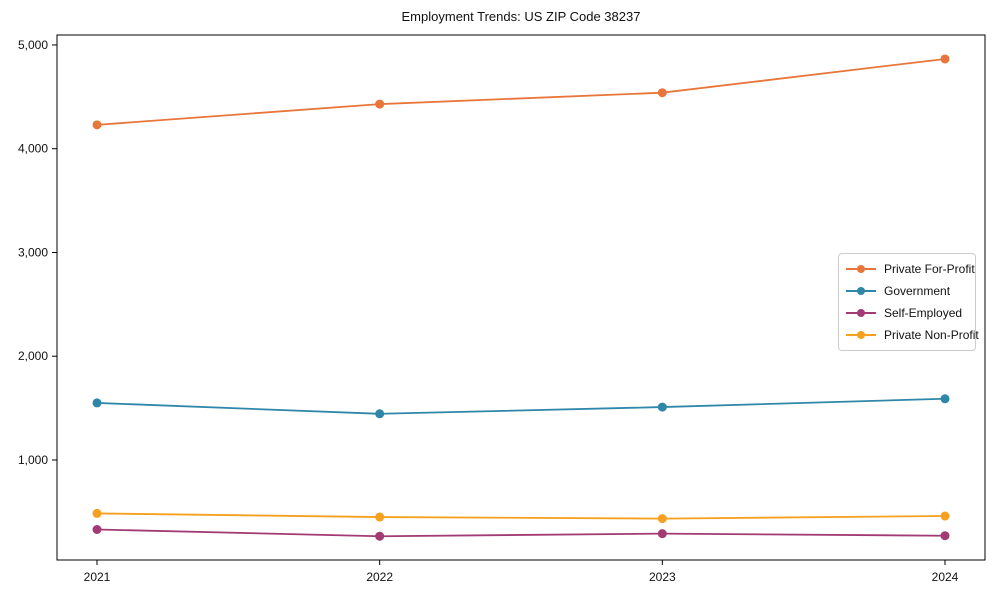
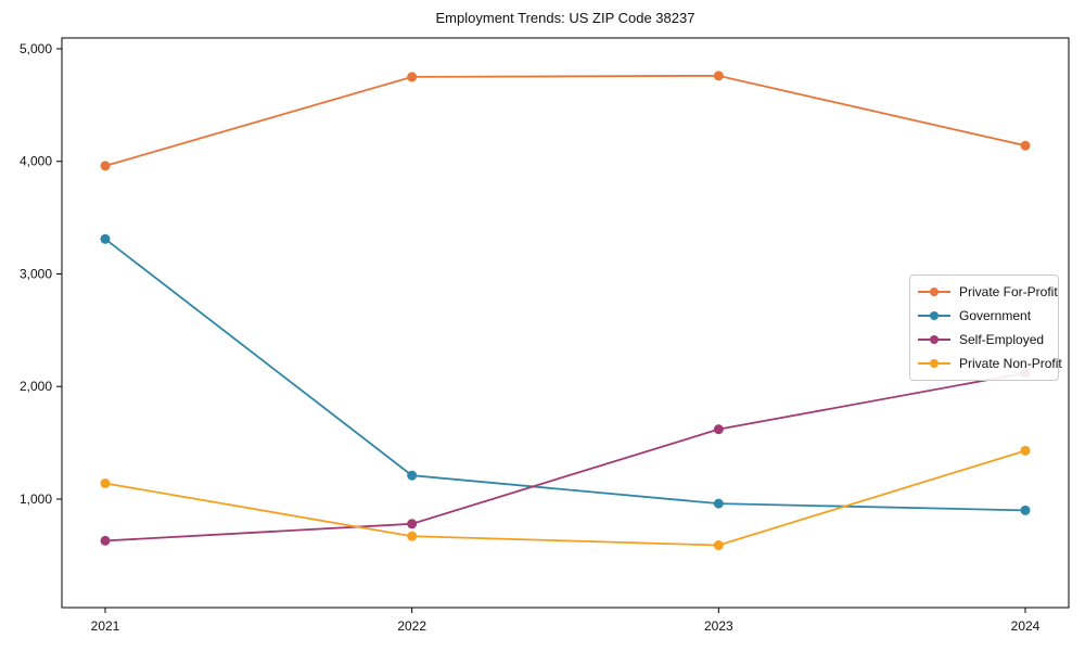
Private For-Profit/2021: 4230 -> 3960
Government/2021: 1550 -> 3310
Self-Employed/2021: 330 -> 630
Private Non-Profit/2021: 480 -> 1140
Private For-Profit/2022: 4430 -> 4750
Government/2022: 1440 -> 1210
Self-Employed/2022: 260 -> 780
Private Non-Profit/2022: 450 -> 670
Private For-Profit/2023: 4540 -> 4760
Government/2023: 1510 -> 960
Self-Employed/2023: 290 -> 1620
Private Non-Profit/2023: 440 -> 590
Private For-Profit/2024: 4860 -> 4140
Government/2024: 1590 -> 900
Self-Employed/2024: 270 -> 2120
Private Non-Profit/2024: 460 -> 1430
